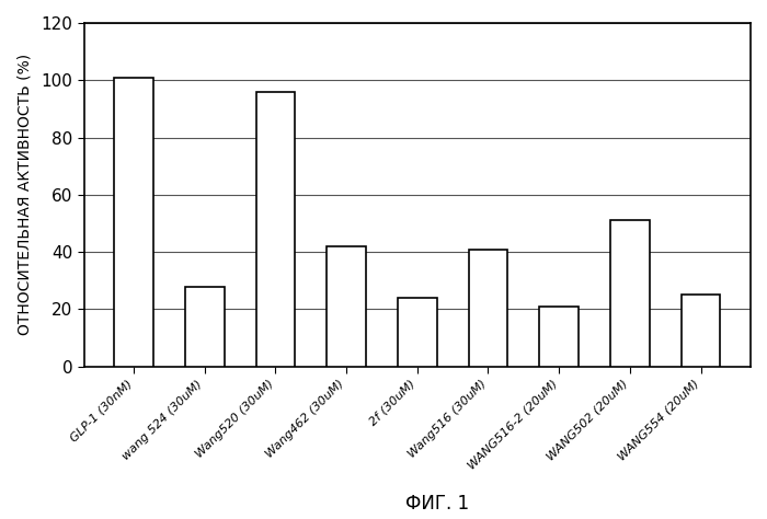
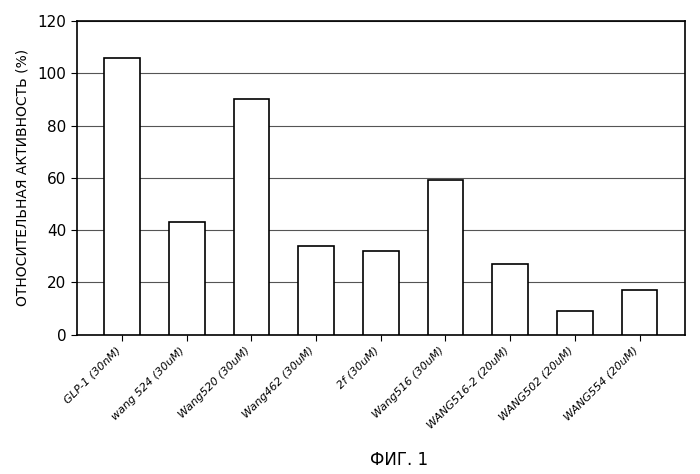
GLP-1 (30nM): 101 -> 106
wang 524 (30uM): 28 -> 43
Wang520 (30uM): 96 -> 90
Wang462 (30uM): 42 -> 34
2f (30uM): 24 -> 32
Wang516 (30uM): 41 -> 59
WANG516-2 (20uM): 21 -> 27
WANG502 (20uM): 51 -> 9
WANG554 (20uM): 25 -> 17
